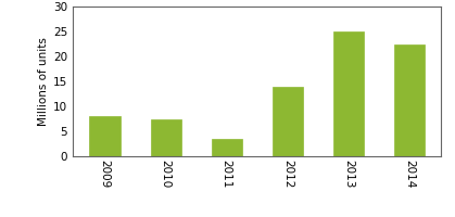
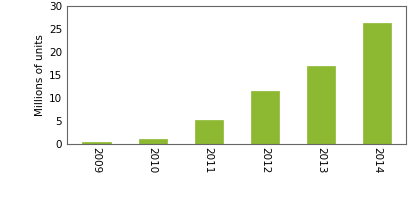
2009: 8.0 -> 0.3
2010: 7.5 -> 1.0
2011: 3.5 -> 5.2
2012: 14.0 -> 11.5
2013: 25.0 -> 17.0
2014: 22.5 -> 26.3
